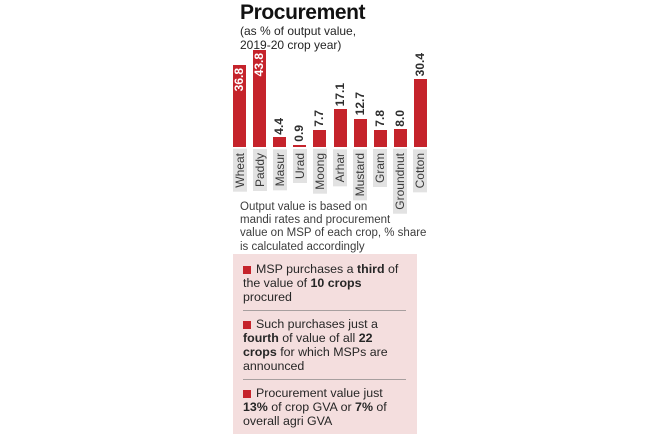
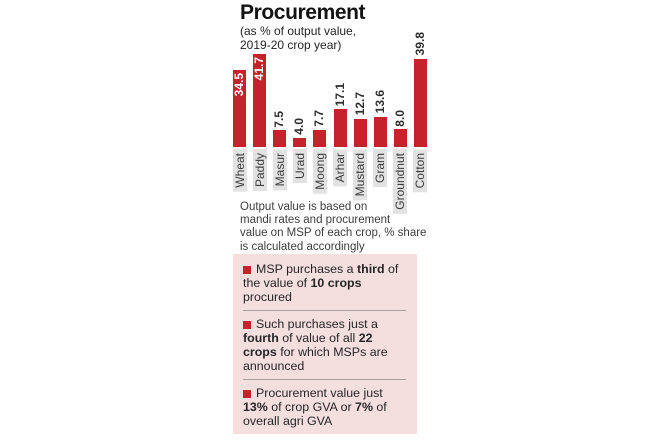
Wheat: 36.8 -> 34.5
Paddy: 43.8 -> 41.7
Masur: 4.4 -> 7.5
Urad: 0.9 -> 4.0
Gram: 7.8 -> 13.6
Cotton: 30.4 -> 39.8
